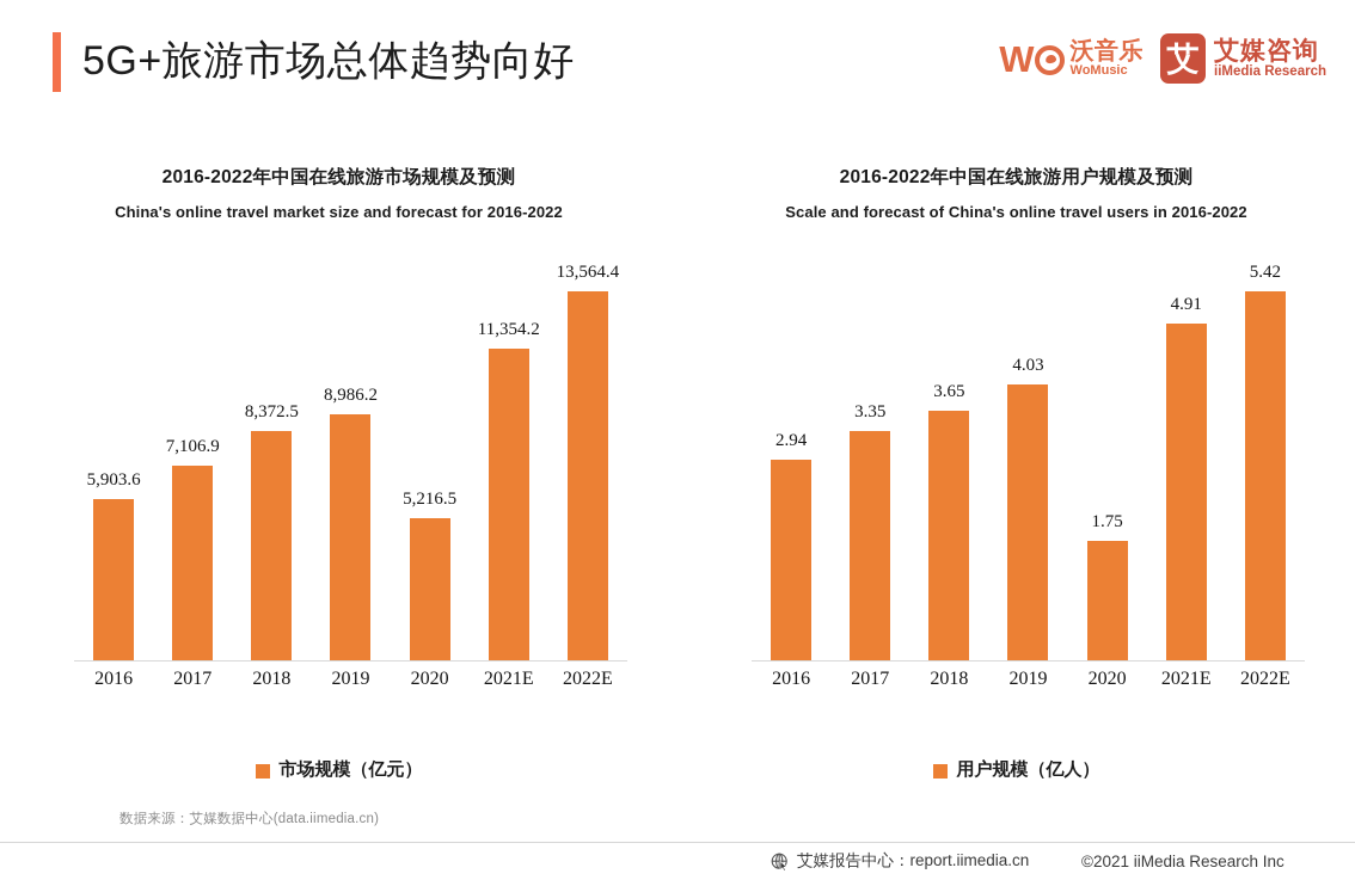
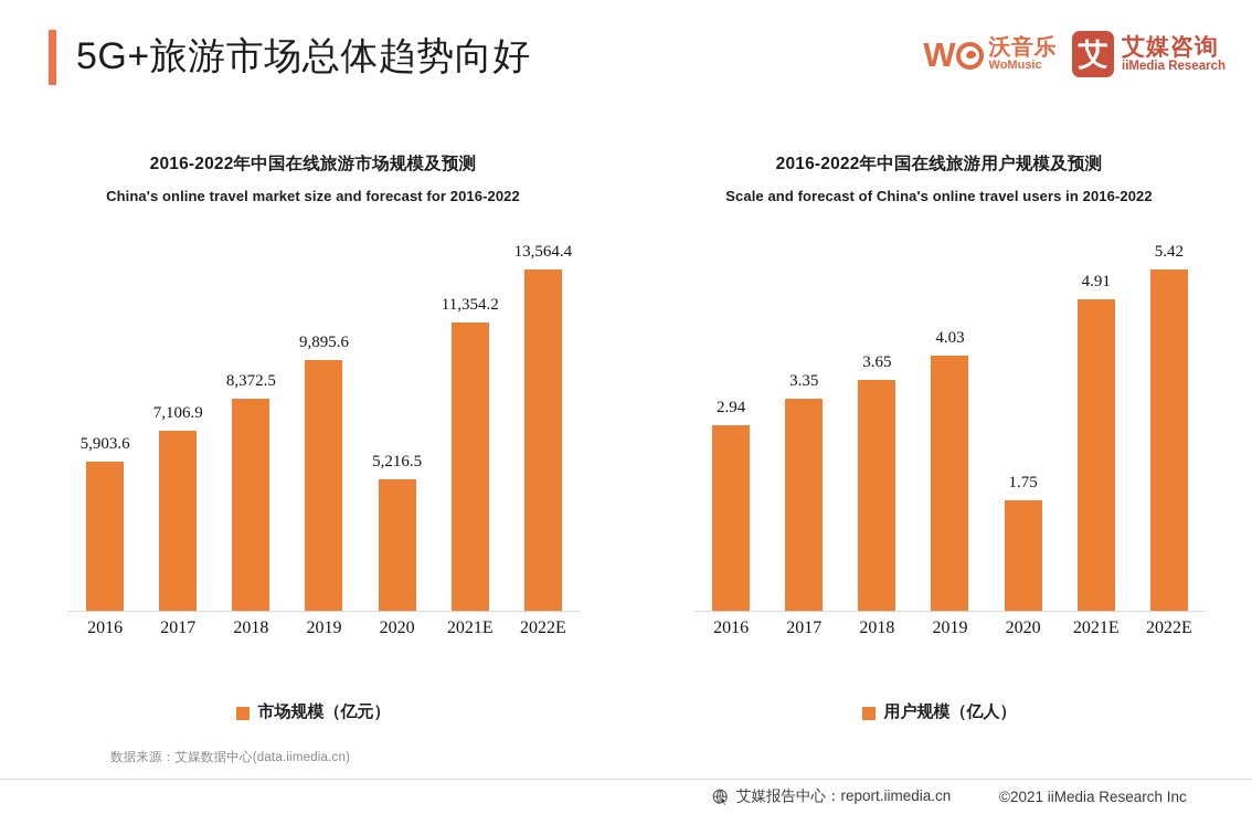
2016-2022年中国在线旅游市场规模及预测/2019: 8,986.2 -> 9,895.6
